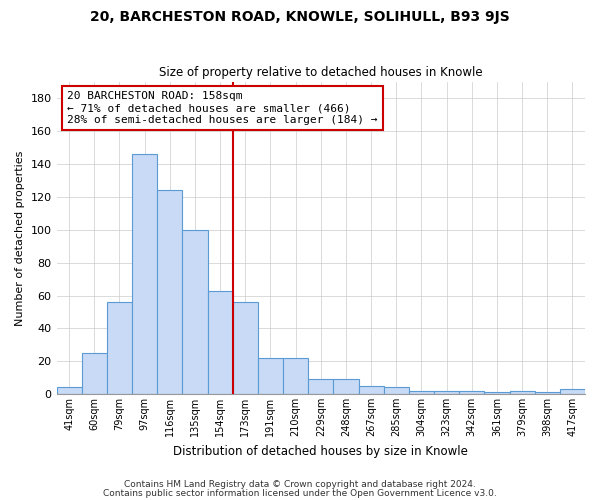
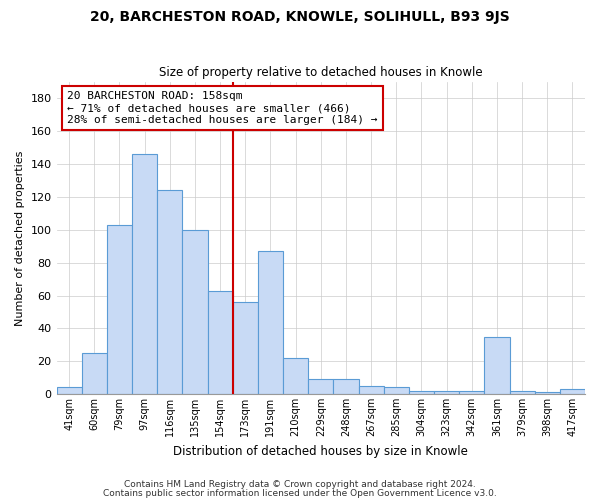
79sqm: 56 -> 103
191sqm: 22 -> 87
361sqm: 1 -> 35
